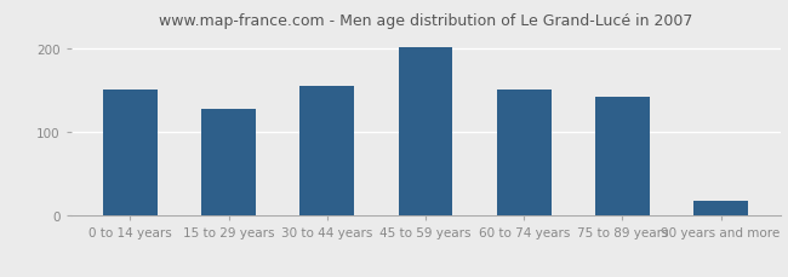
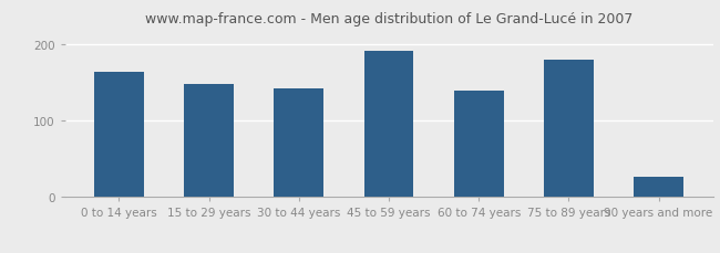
0 to 14 years: 152 -> 164
15 to 29 years: 128 -> 148
30 to 44 years: 155 -> 142
45 to 59 years: 202 -> 192
60 to 74 years: 152 -> 140
75 to 89 years: 142 -> 180
90 years and more: 18 -> 26
